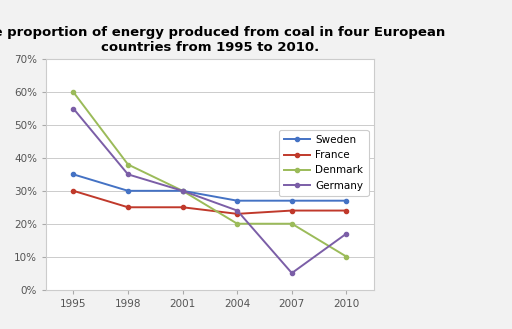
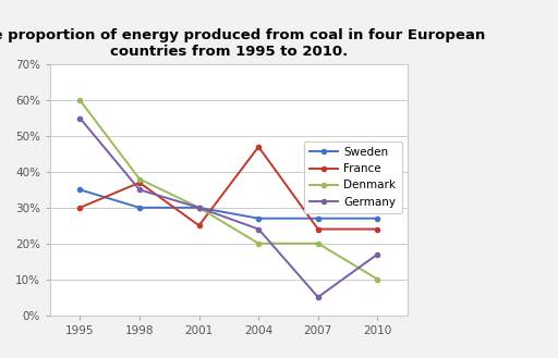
France/1998: 25% -> 37%
France/2004: 23% -> 47%
